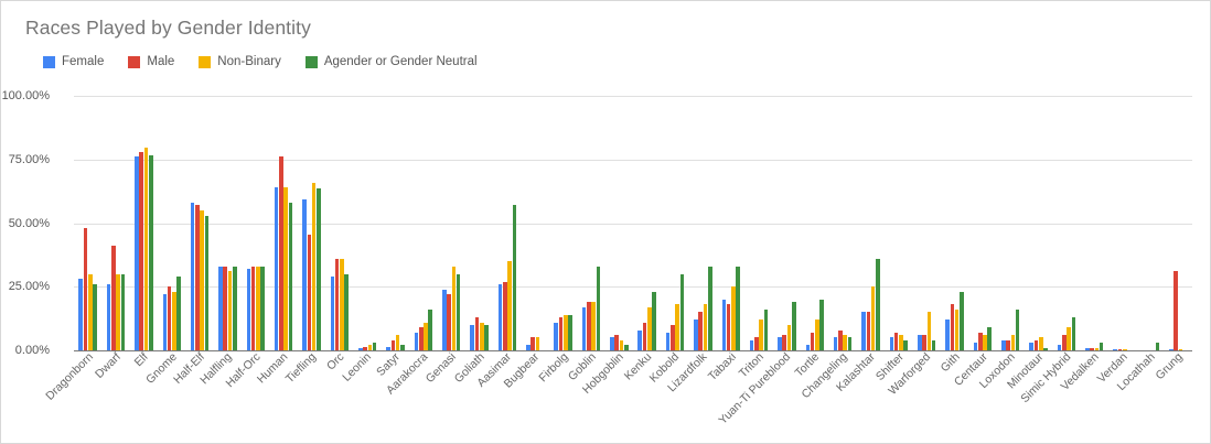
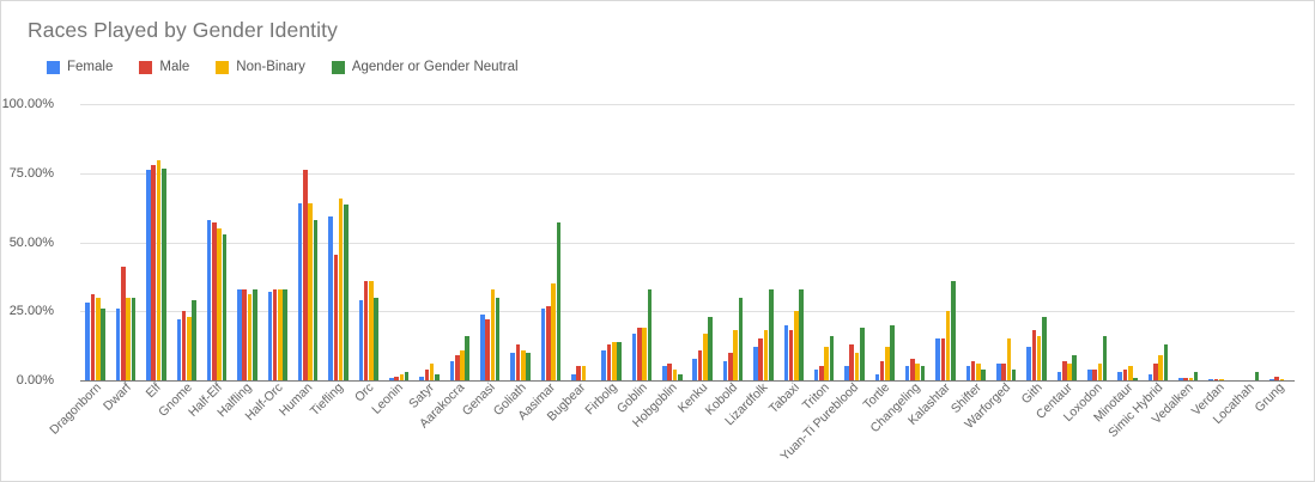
Male/Dragonborn: 48% -> 31%
Male/Yuan-Ti Pureblood: 6% -> 13%
Male/Grung: 31% -> 2%
